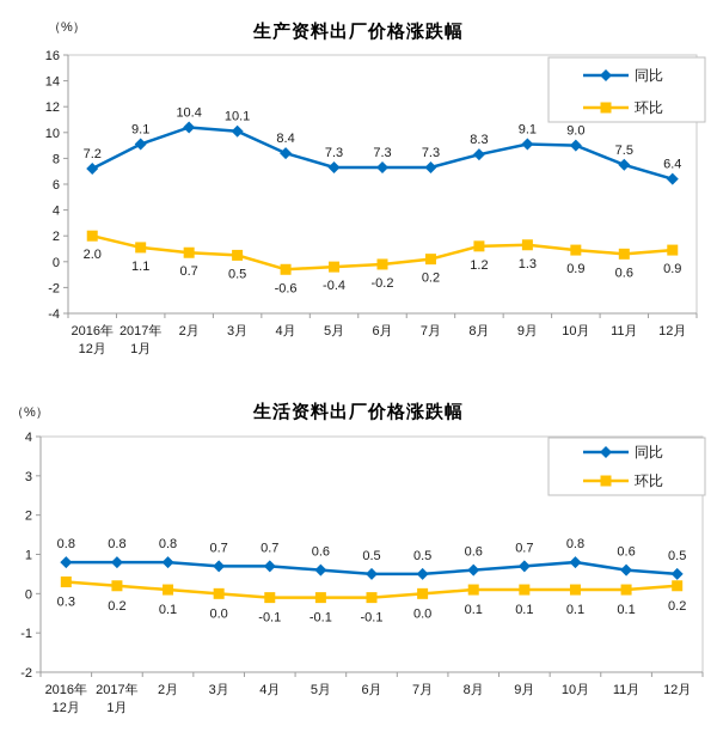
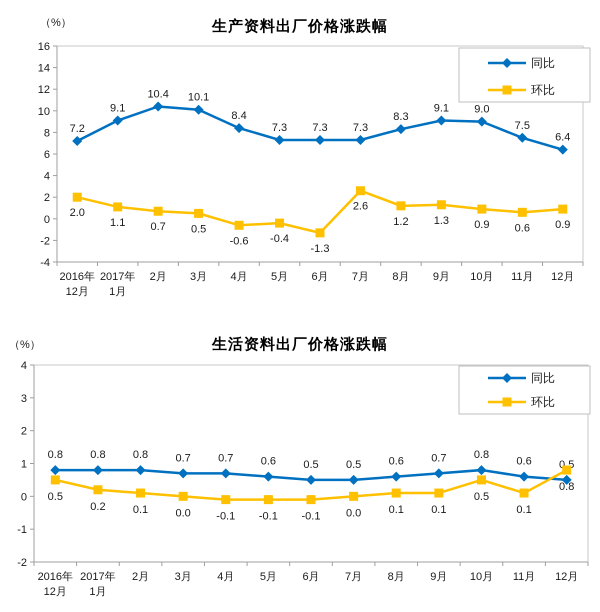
生产资料出厂价格涨跌幅/环比/6月: -0.2 -> -1.3
生产资料出厂价格涨跌幅/环比/7月: 0.2 -> 2.6
生活资料出厂价格涨跌幅/环比/2016年12月: 0.3 -> 0.5
生活资料出厂价格涨跌幅/环比/10月: 0.1 -> 0.5
生活资料出厂价格涨跌幅/环比/12月: 0.2 -> 0.8
